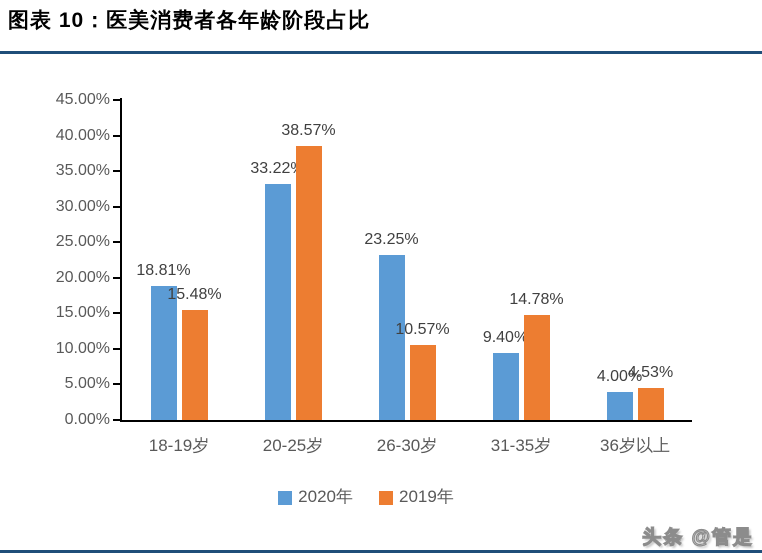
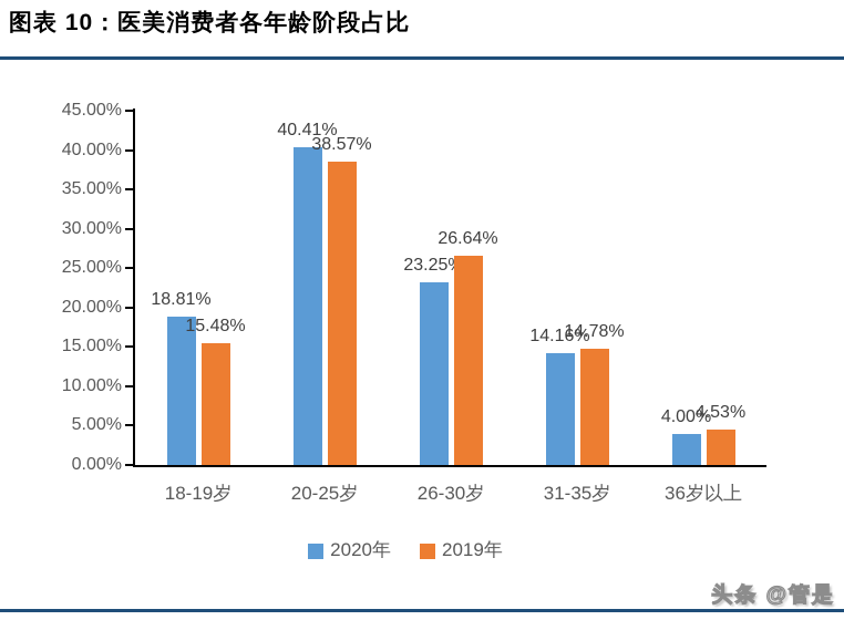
2020年/20-25岁: 33.22% -> 40.41%
2019年/26-30岁: 10.57% -> 26.64%
2020年/31-35岁: 9.40% -> 14.16%
